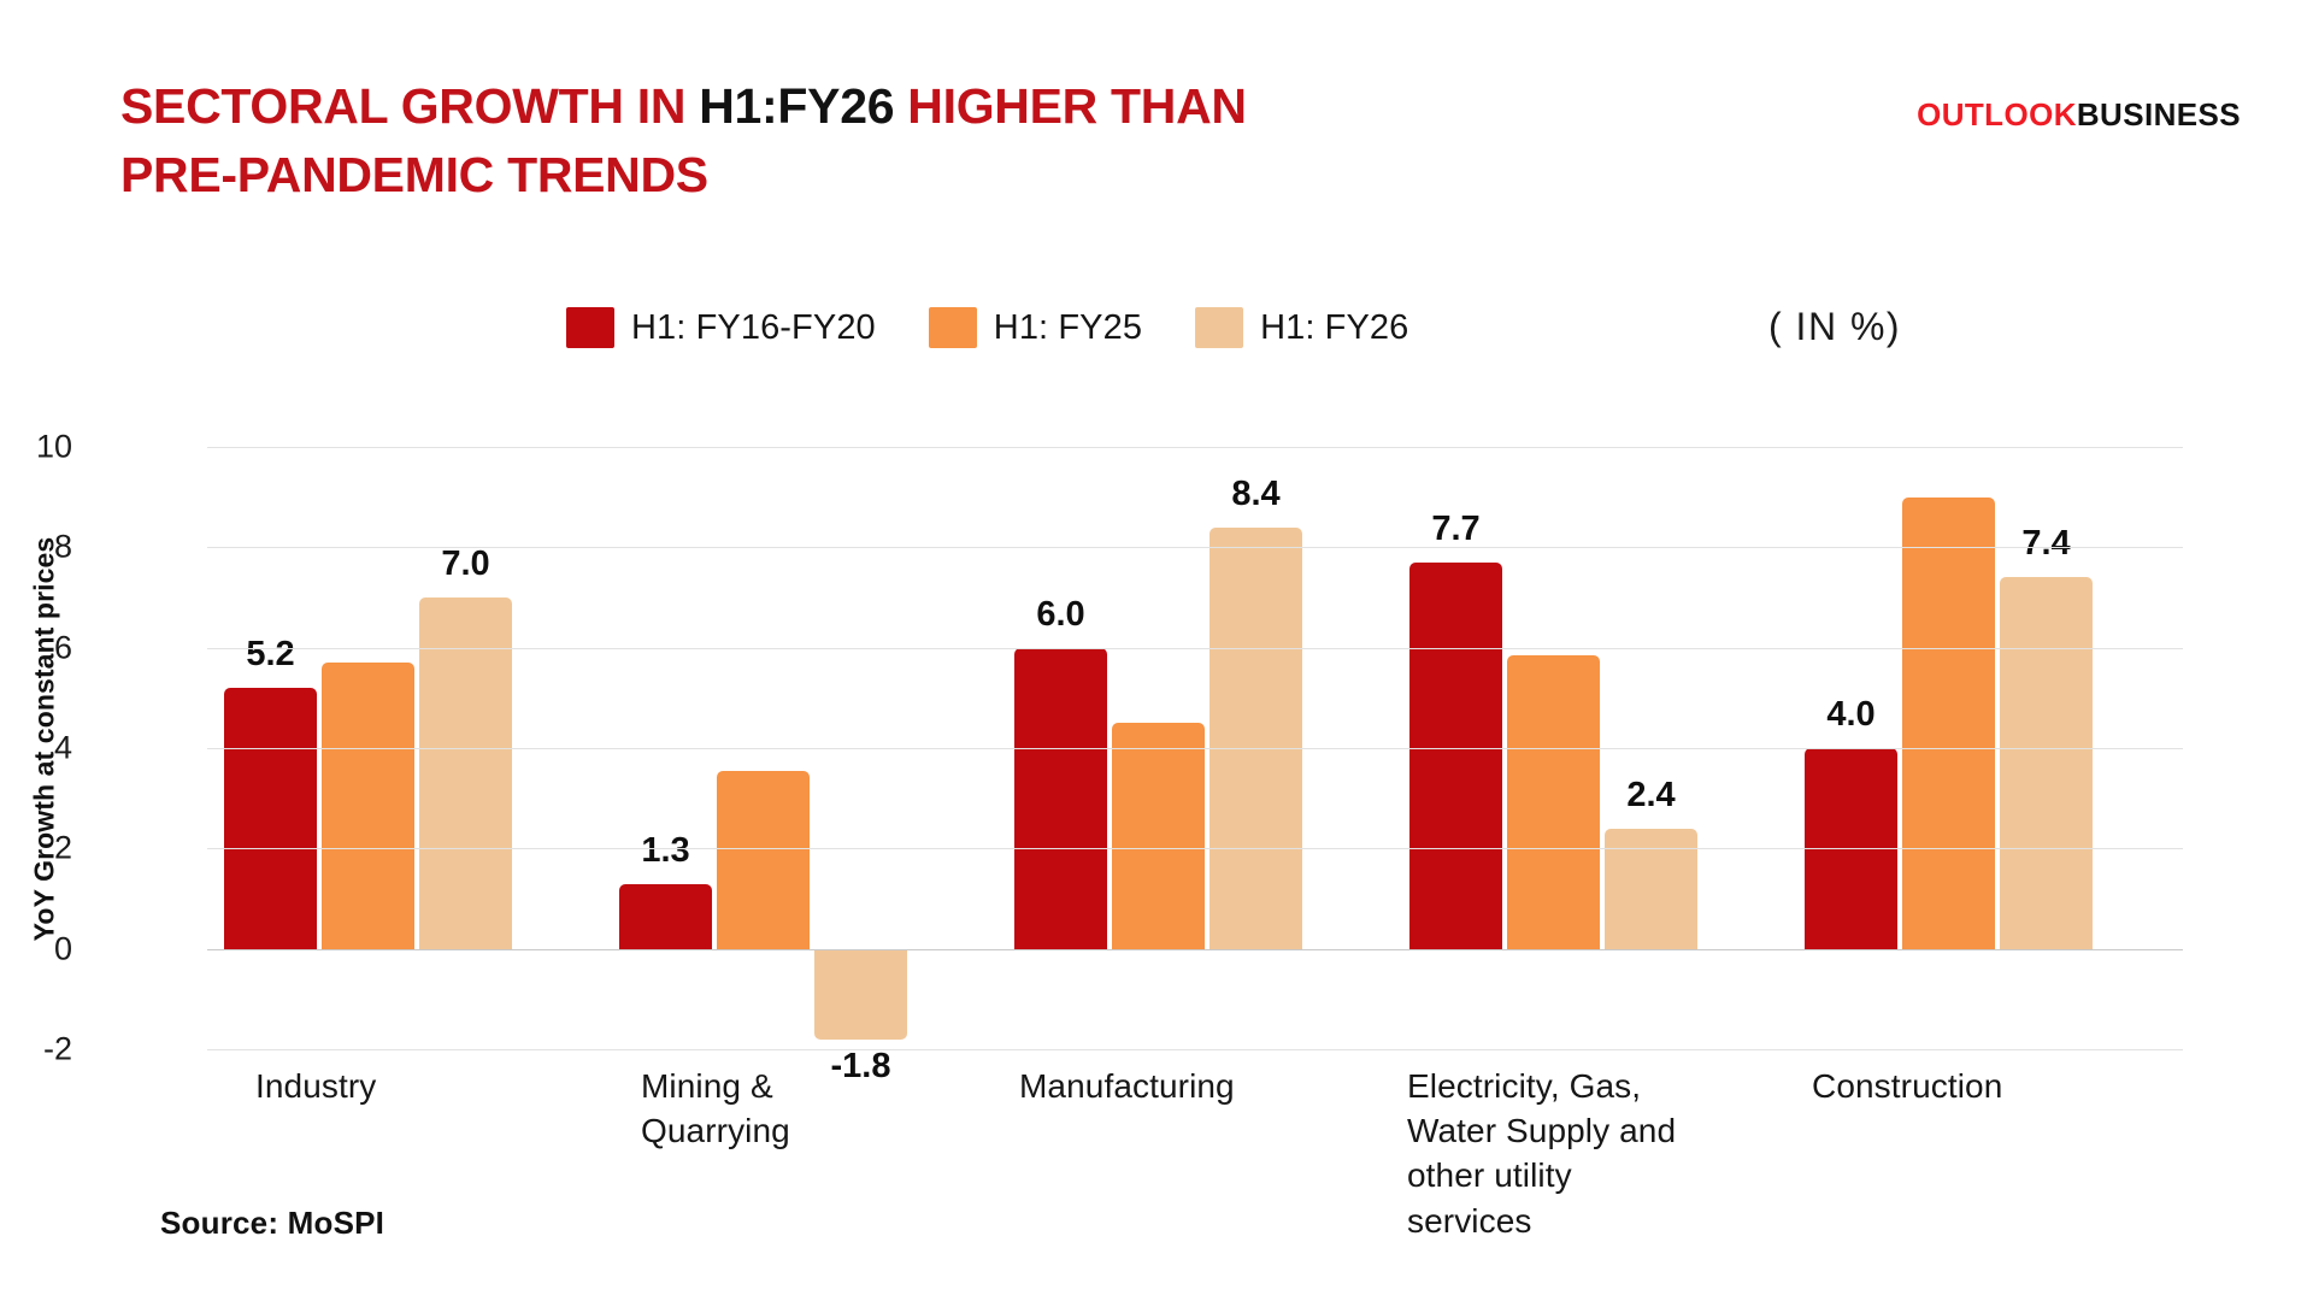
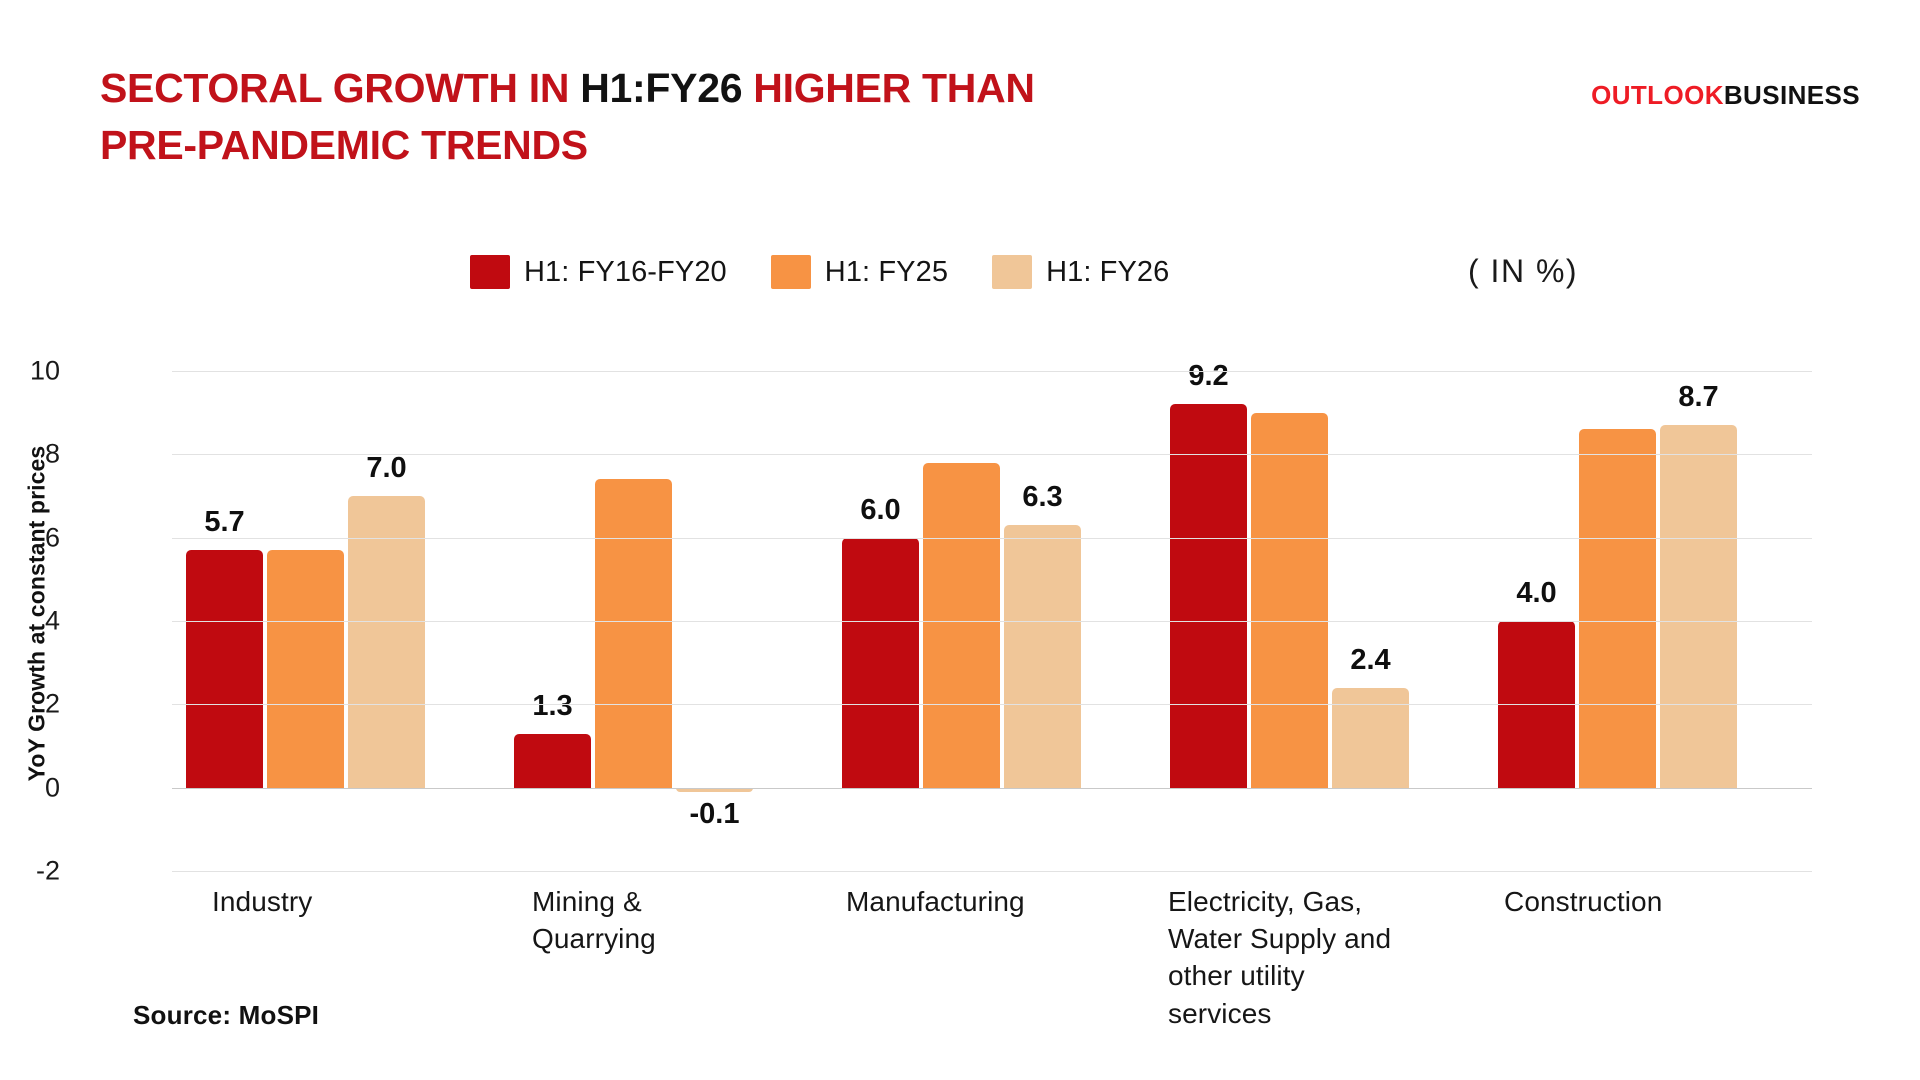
H1: FY16-FY20/Industry: 5.2 -> 5.7
H1: FY25/Mining & Quarrying: 3.5 -> 7.4
H1: FY26/Mining & Quarrying: -1.8 -> -0.1
H1: FY25/Manufacturing: 4.5 -> 7.8
H1: FY26/Manufacturing: 8.4 -> 6.3
H1: FY16-FY20/Electricity, Gas, Water Supply and other utility services: 7.7 -> 9.2
H1: FY25/Electricity, Gas, Water Supply and other utility services: 5.8 -> 9.0
H1: FY25/Construction: 9.0 -> 8.6
H1: FY26/Construction: 7.4 -> 8.7
